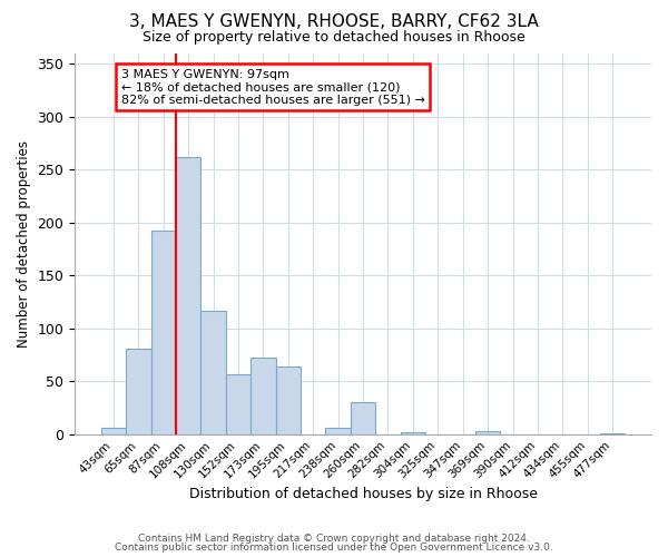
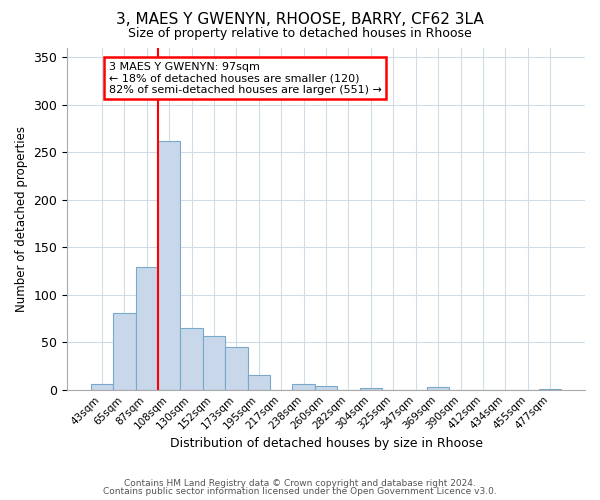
87sqm: 192 -> 129
130sqm: 116 -> 65
173sqm: 72 -> 45
195sqm: 64 -> 15
260sqm: 30 -> 4
